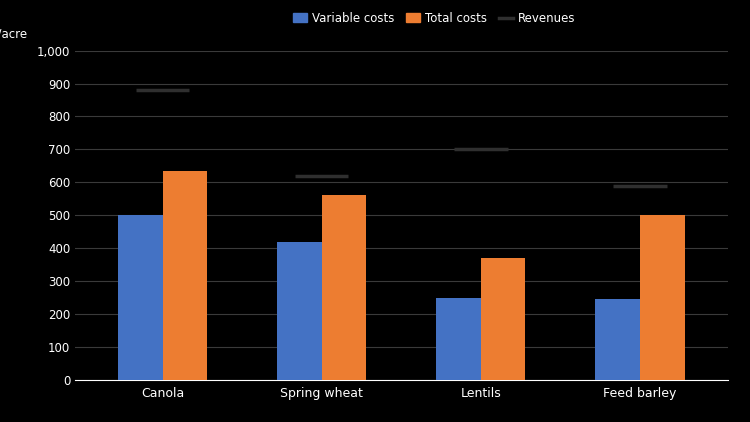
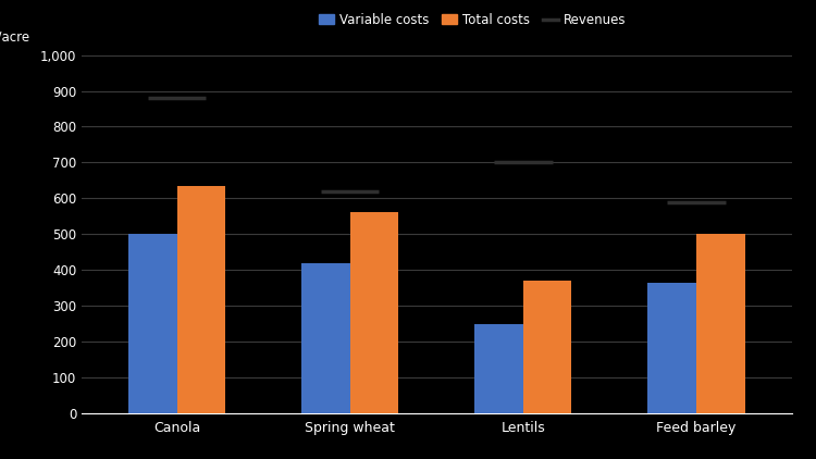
Variable costs/Feed barley: 245 -> 365
